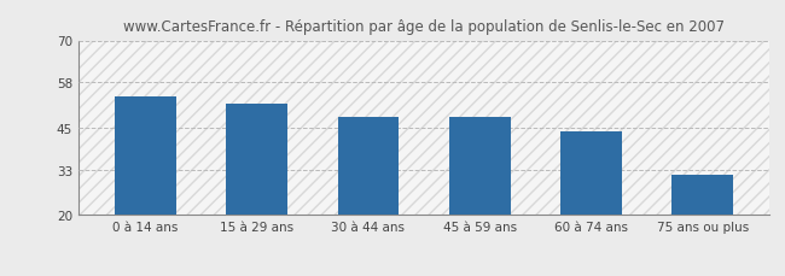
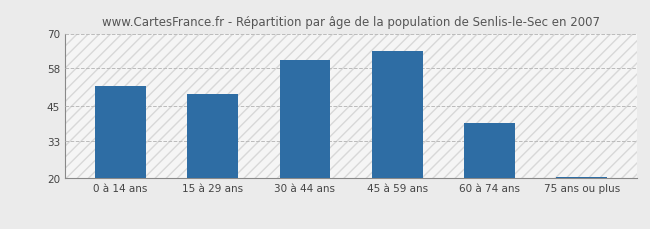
0 à 14 ans: 54.0 -> 52.0
15 à 29 ans: 52.0 -> 49.0
30 à 44 ans: 48.0 -> 61.0
45 à 59 ans: 48.0 -> 64.0
60 à 74 ans: 44.0 -> 39.0
75 ans ou plus: 31.5 -> 20.5
